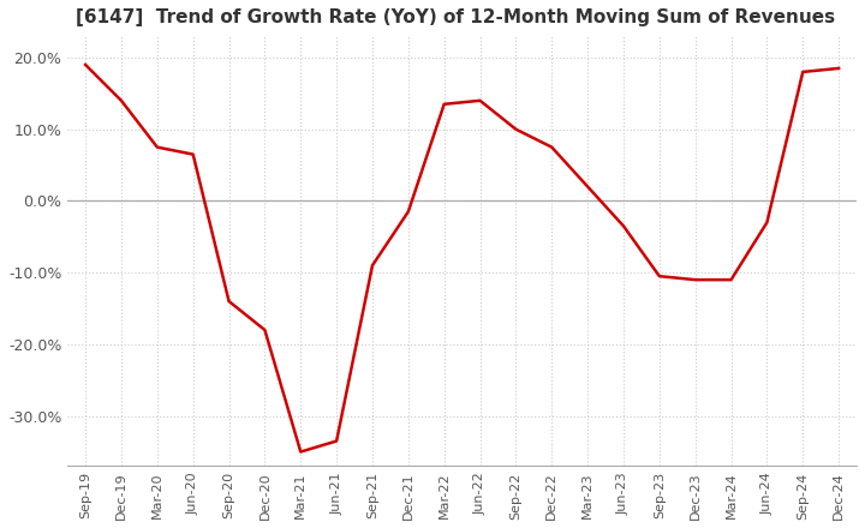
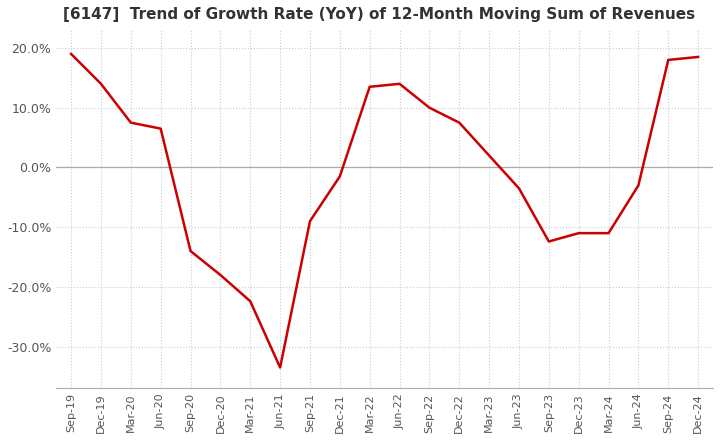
Mar-21: -35.0% -> -22.4%
Sep-23: -10.5% -> -12.4%
